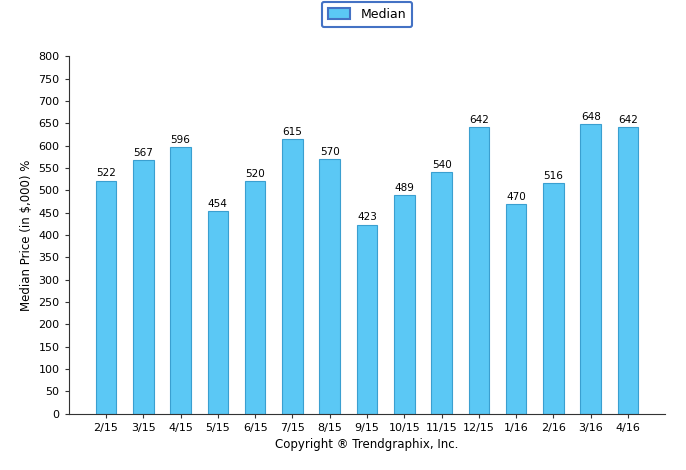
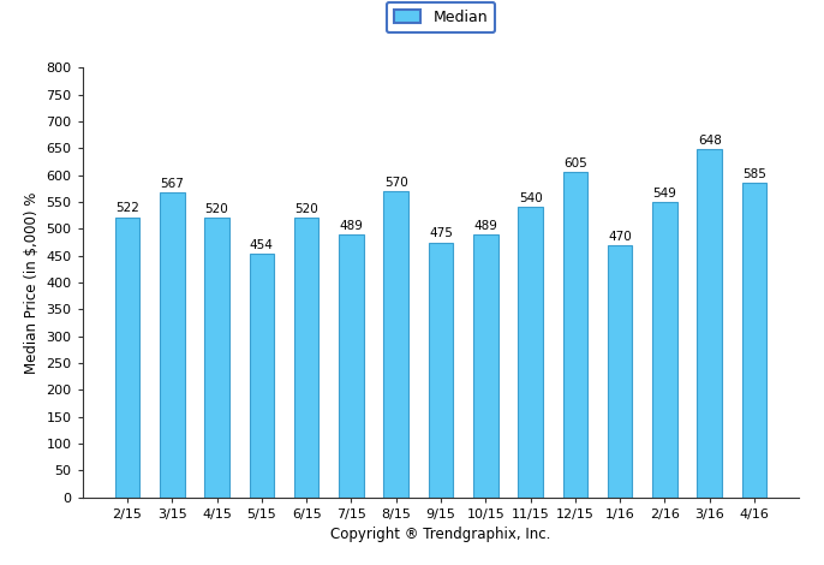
4/15: 596 -> 520
7/15: 615 -> 489
9/15: 423 -> 475
12/15: 642 -> 605
2/16: 516 -> 549
4/16: 642 -> 585
